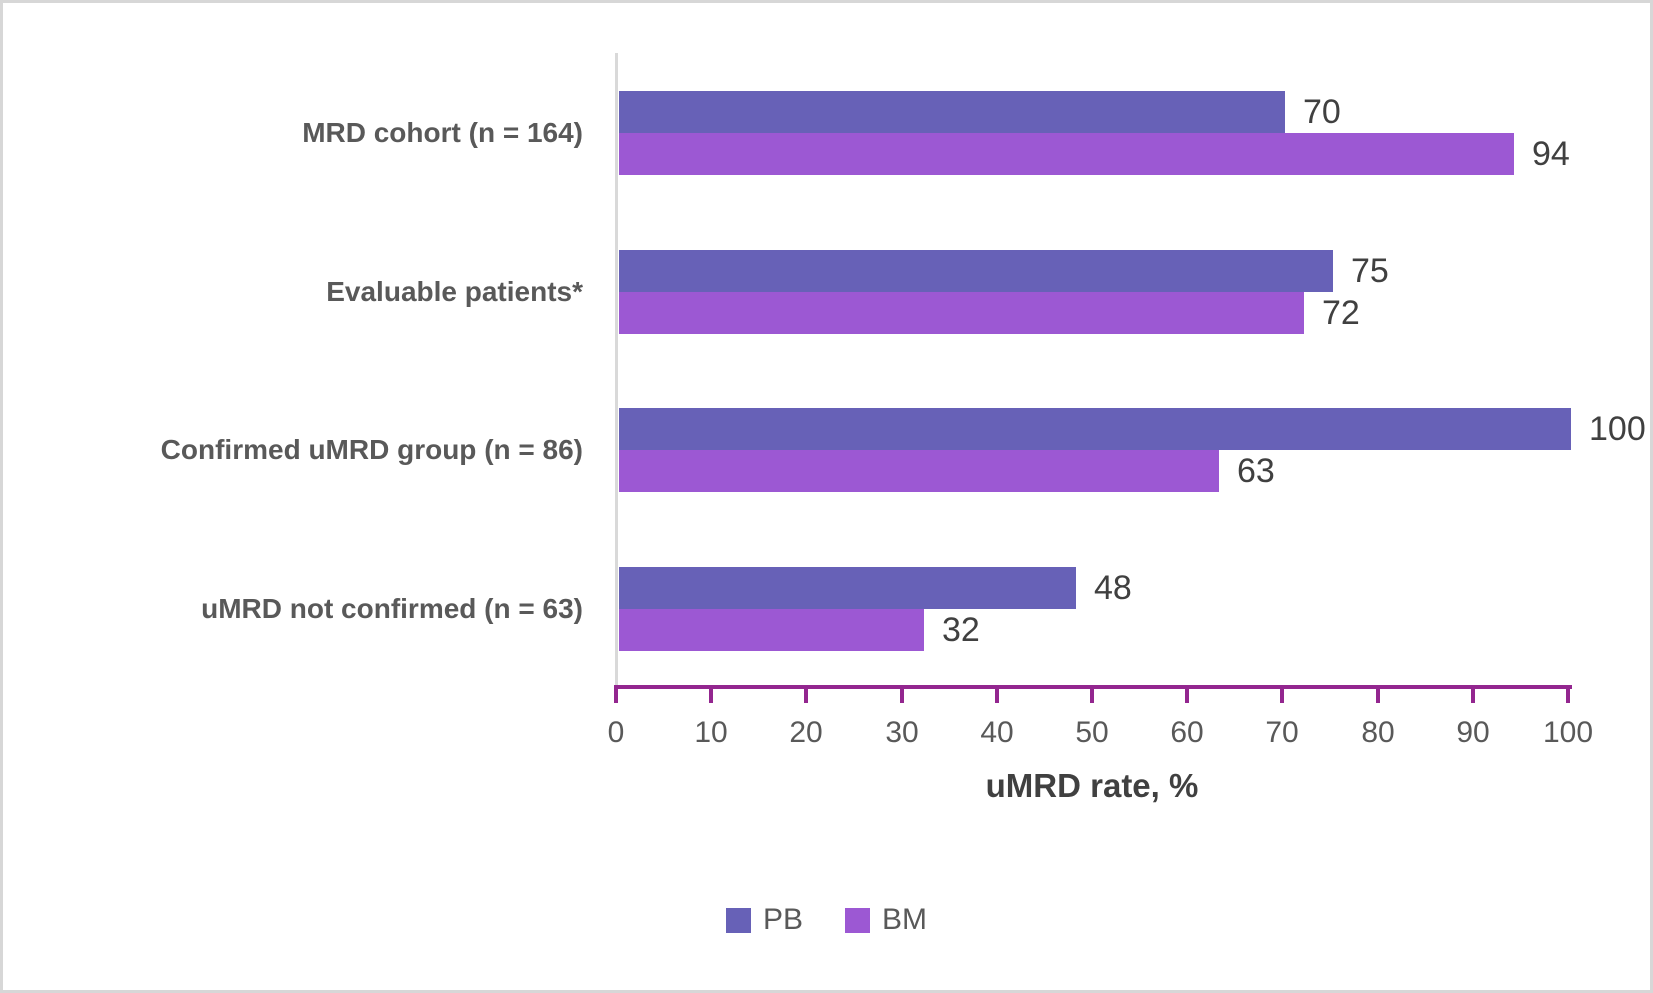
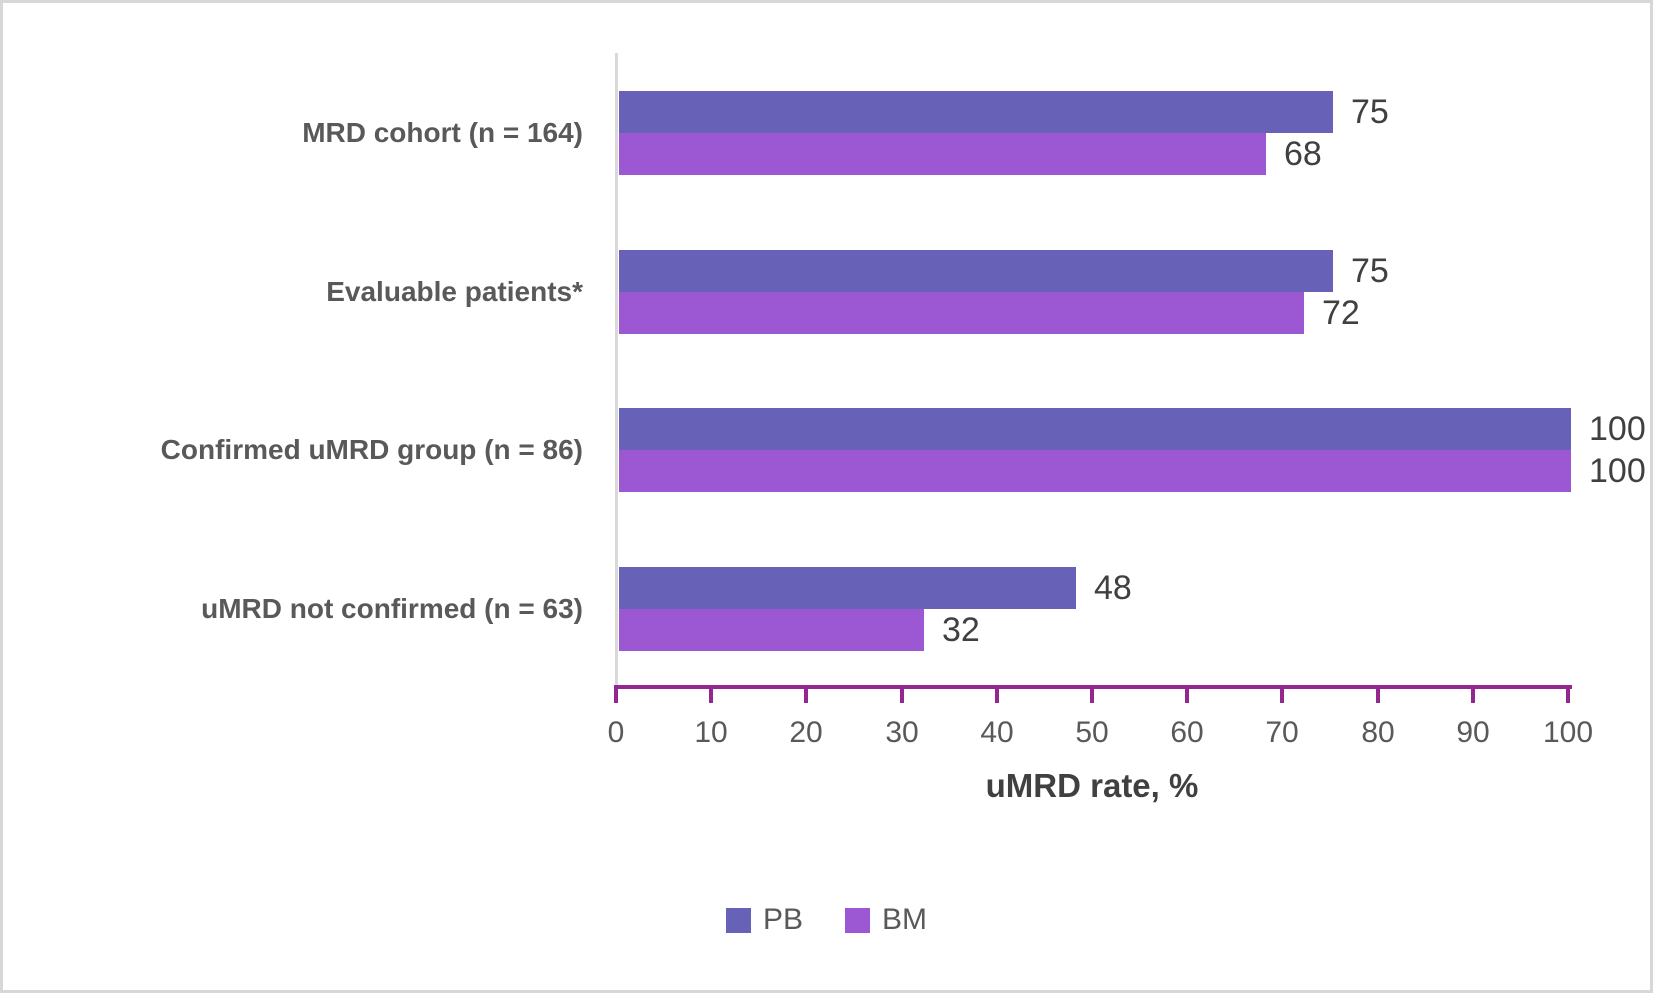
PB/MRD cohort (n = 164): 70 -> 75
BM/MRD cohort (n = 164): 94 -> 68
BM/Confirmed uMRD group (n = 86): 63 -> 100
